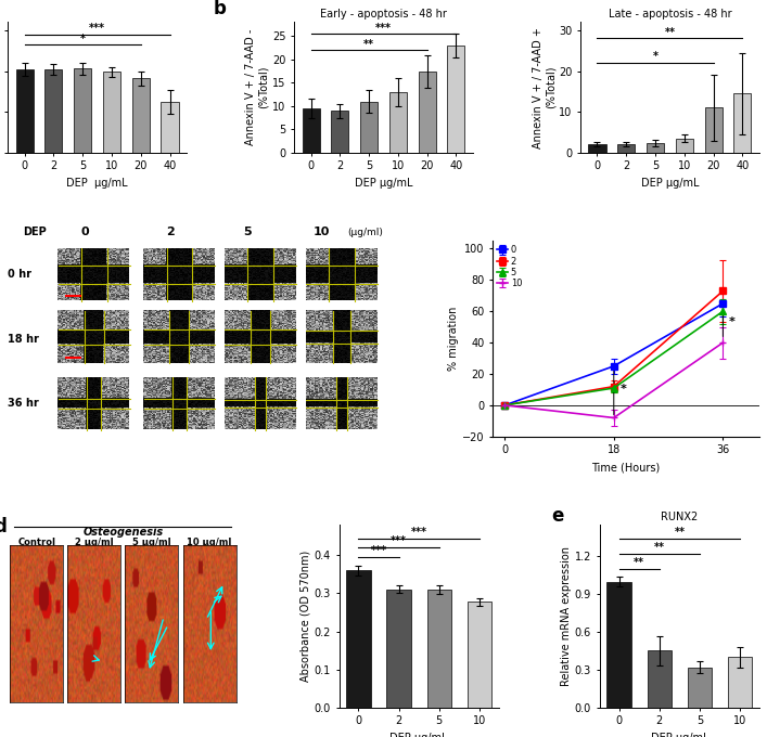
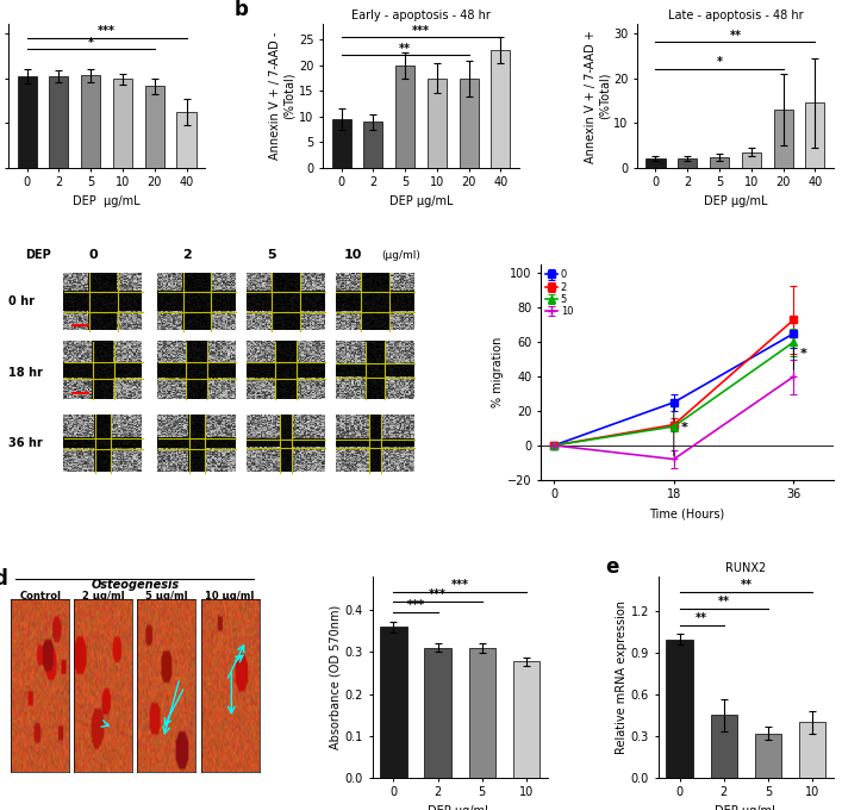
Early - apoptosis - 48 hr/5: 11.0 -> 20.0
Early - apoptosis - 48 hr/10: 13.0 -> 17.5
Late - apoptosis - 48 hr/20: 11.0 -> 13.0
